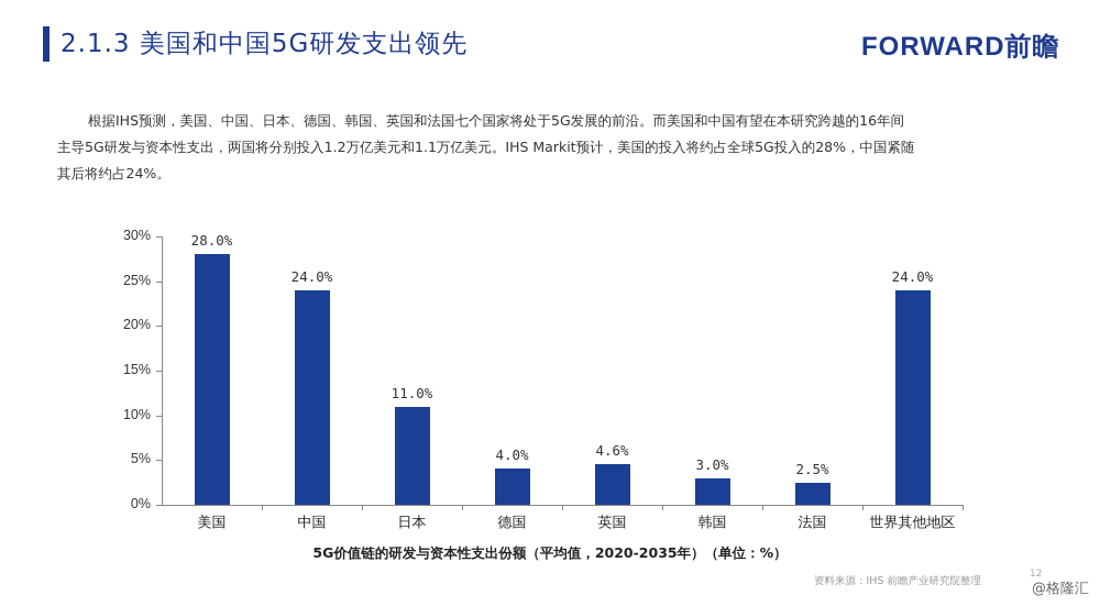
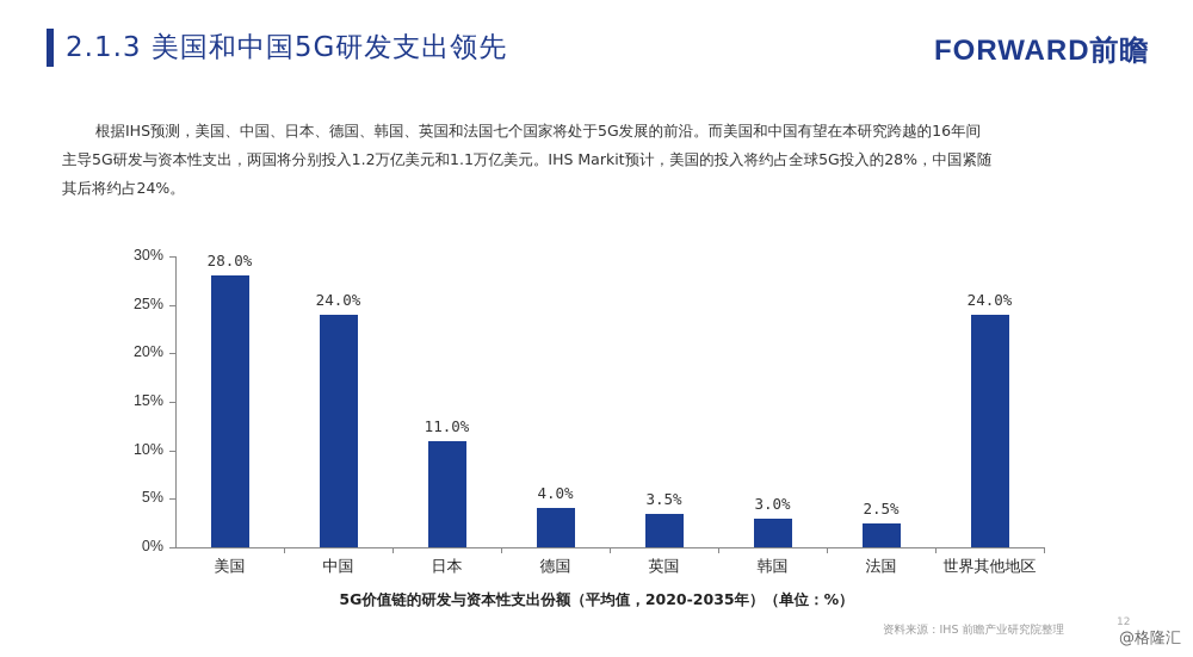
英国: 4.6% -> 3.5%
